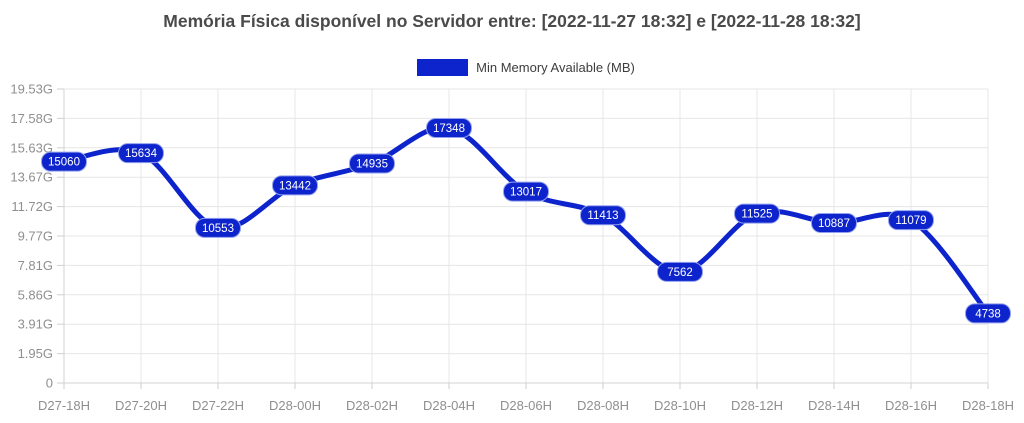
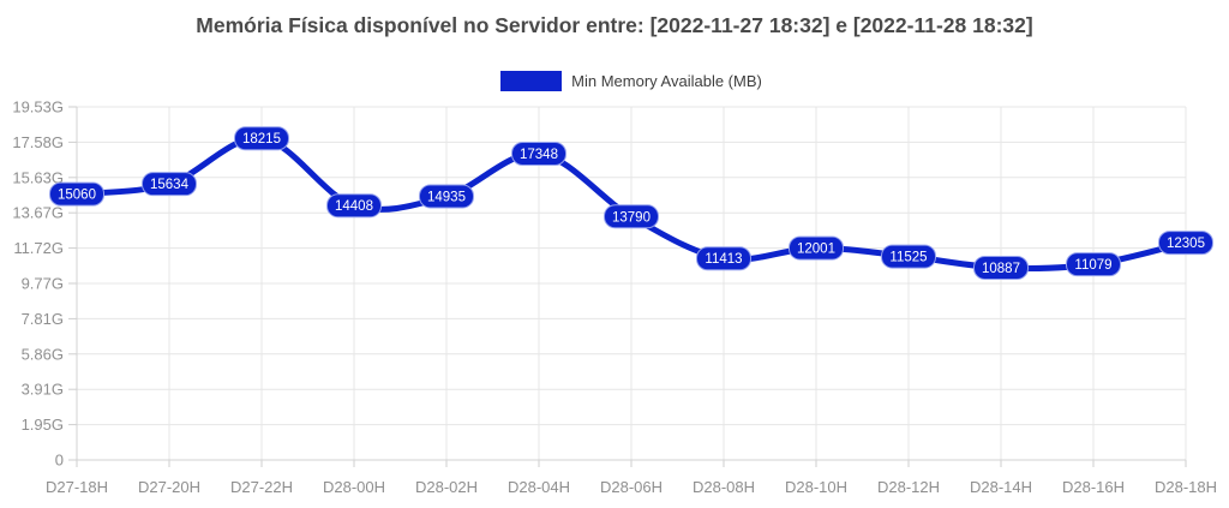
D27-22H: 10553 -> 18215
D28-00H: 13442 -> 14408
D28-06H: 13017 -> 13790
D28-10H: 7562 -> 12001
D28-18H: 4738 -> 12305
